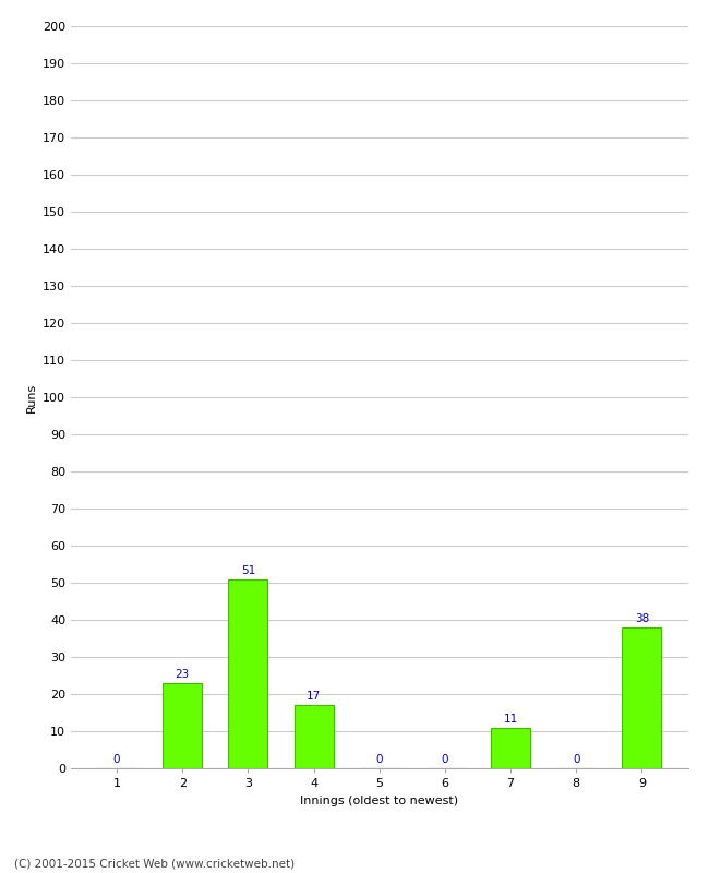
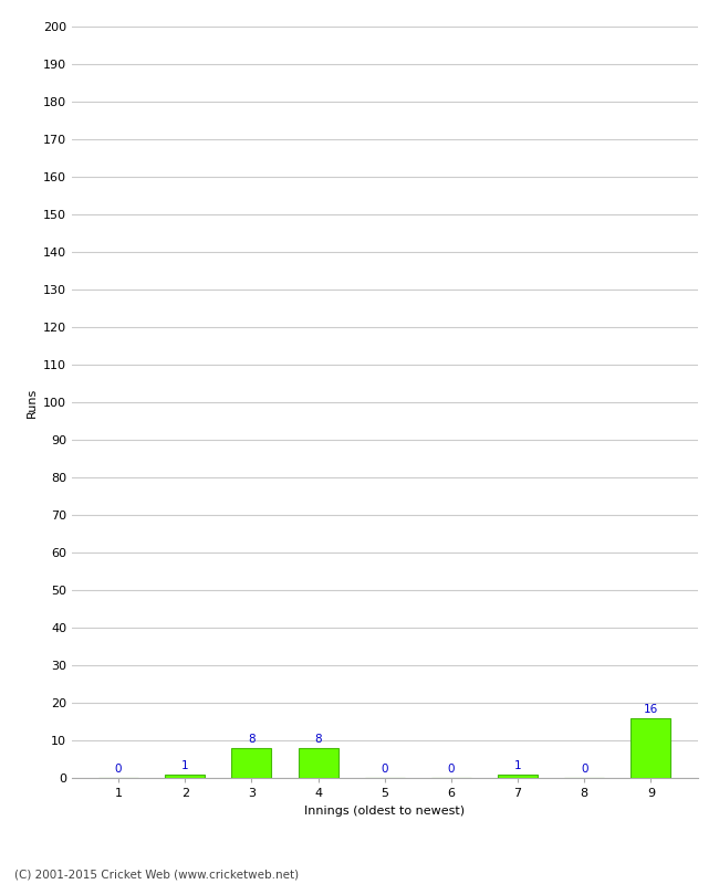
2: 23 -> 1
3: 51 -> 8
4: 17 -> 8
7: 11 -> 1
9: 38 -> 16
